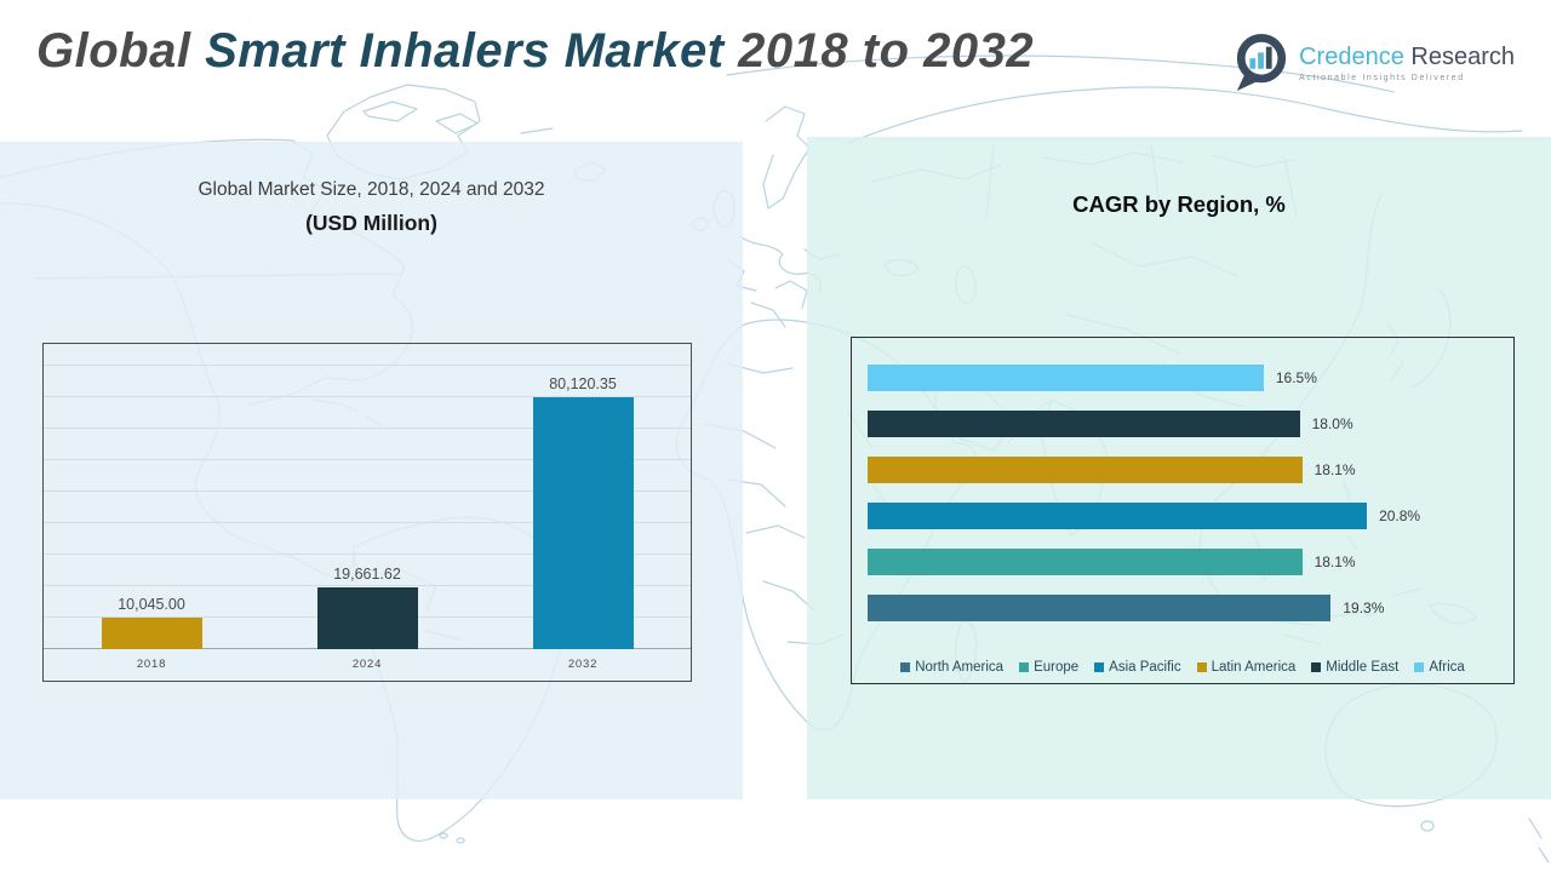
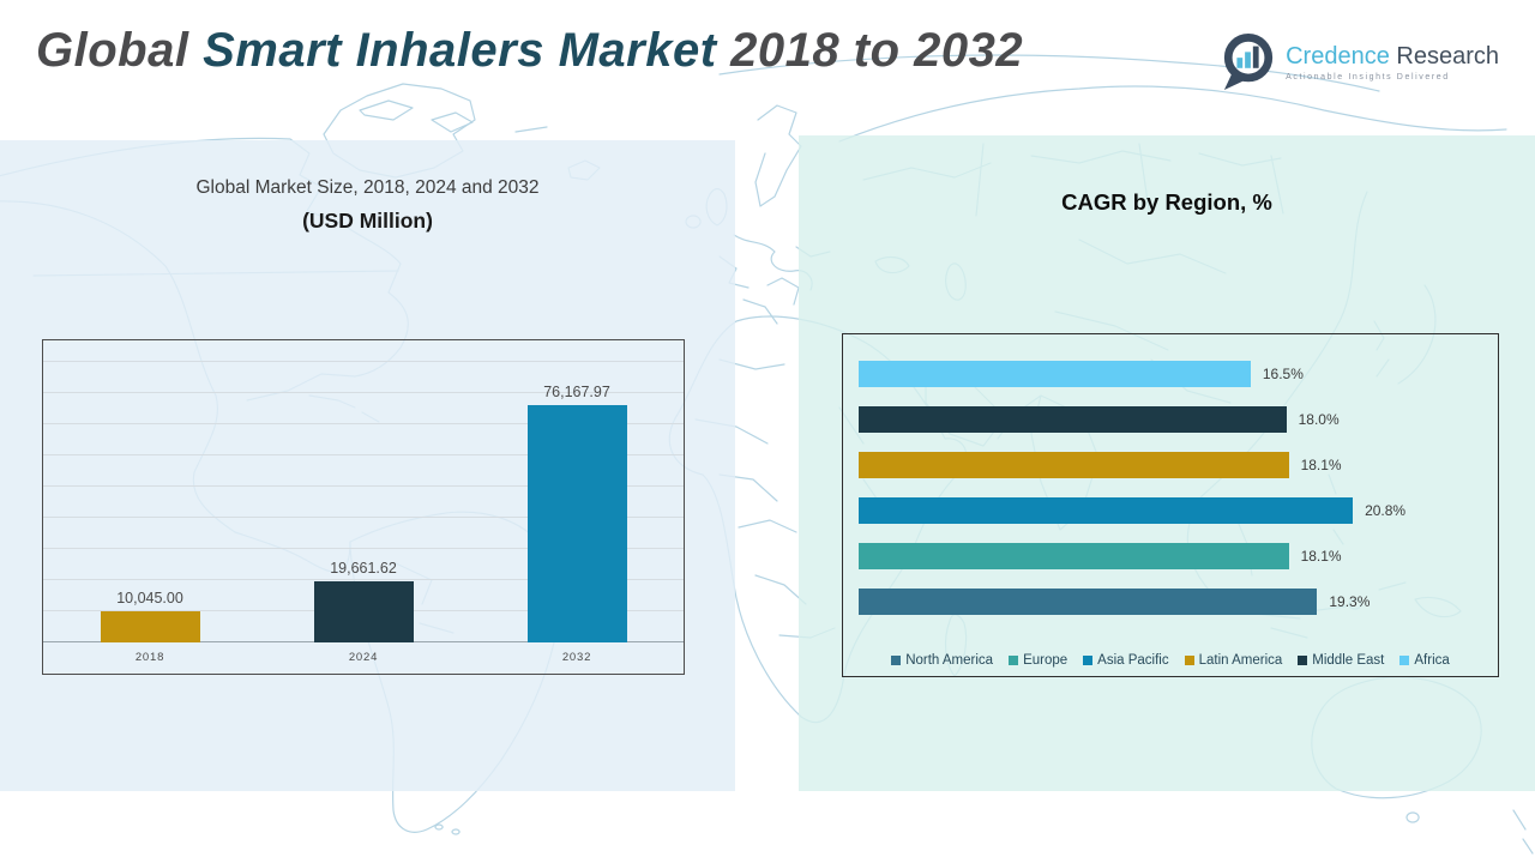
Global Market Size, 2018, 2024 and 2032/2032: 80,120.35 -> 76,167.97
